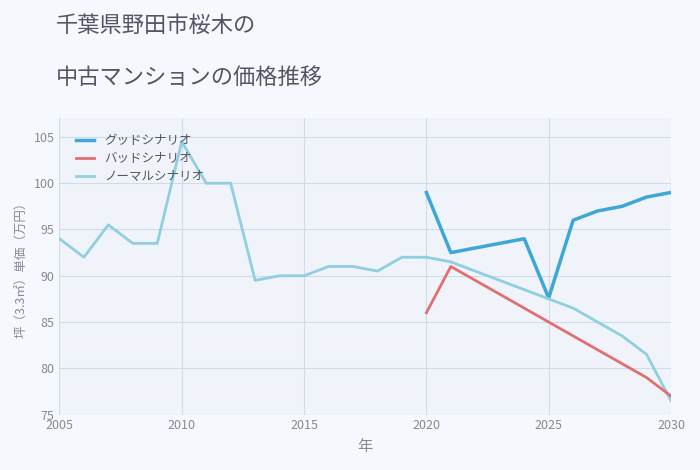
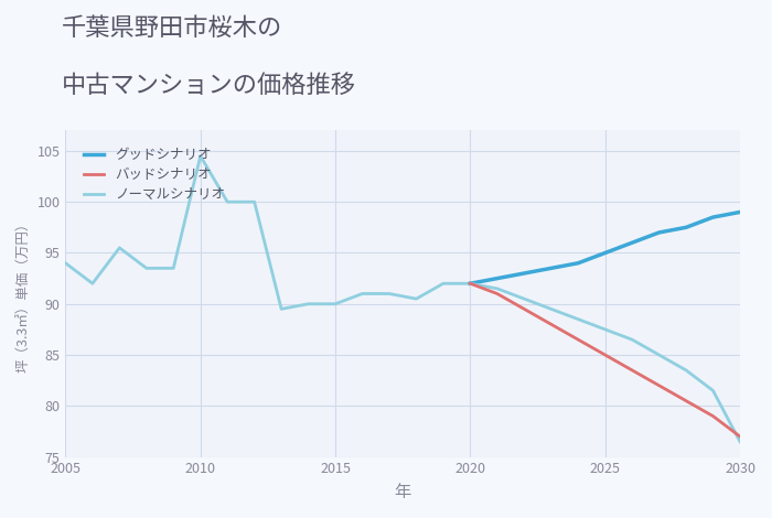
グッドシナリオ/2020: 99.0 -> 92.0
バッドシナリオ/2020: 86.0 -> 92.0
グッドシナリオ/2025: 87.6 -> 95.0
